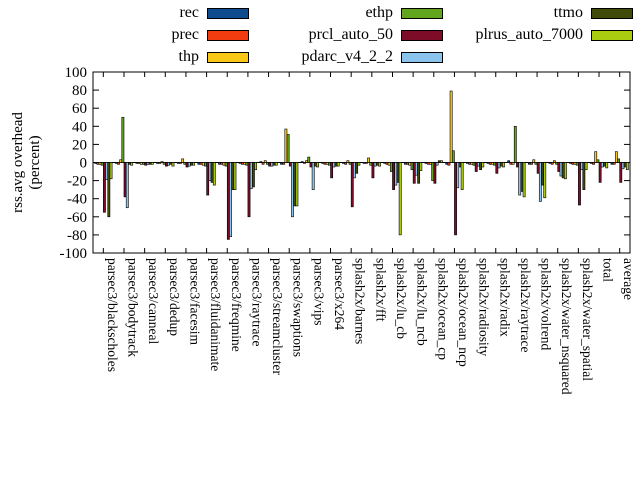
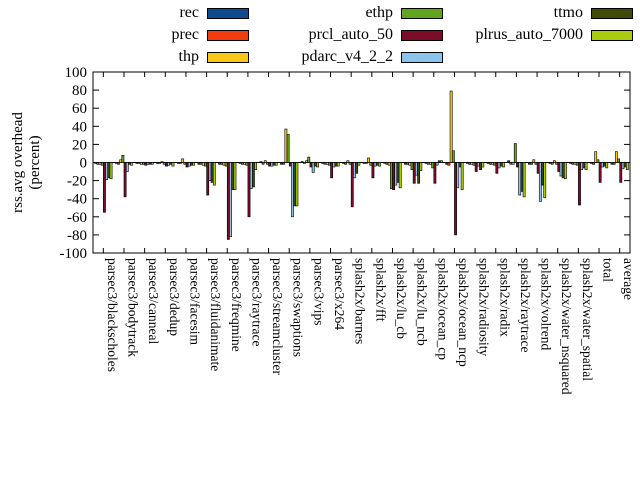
ttmo/parsec3/blackscholes: -60 -> -20
ethp/parsec3/bodytrack: 50 -> 10
pdarc_v4_2_2/parsec3/bodytrack: -50 -> -10
pdarc_v4_2_2/parsec3/vips: -30 -> -10
ethp/splash2x/lu_cb: -10 -> -30
plrus_auto_7000/splash2x/lu_cb: -80 -> -30
ethp/splash2x/ocean_cp: -20 -> -10
ethp/splash2x/raytrace: 40 -> 20
ttmo/splash2x/water_spatial: -30 -> -10
